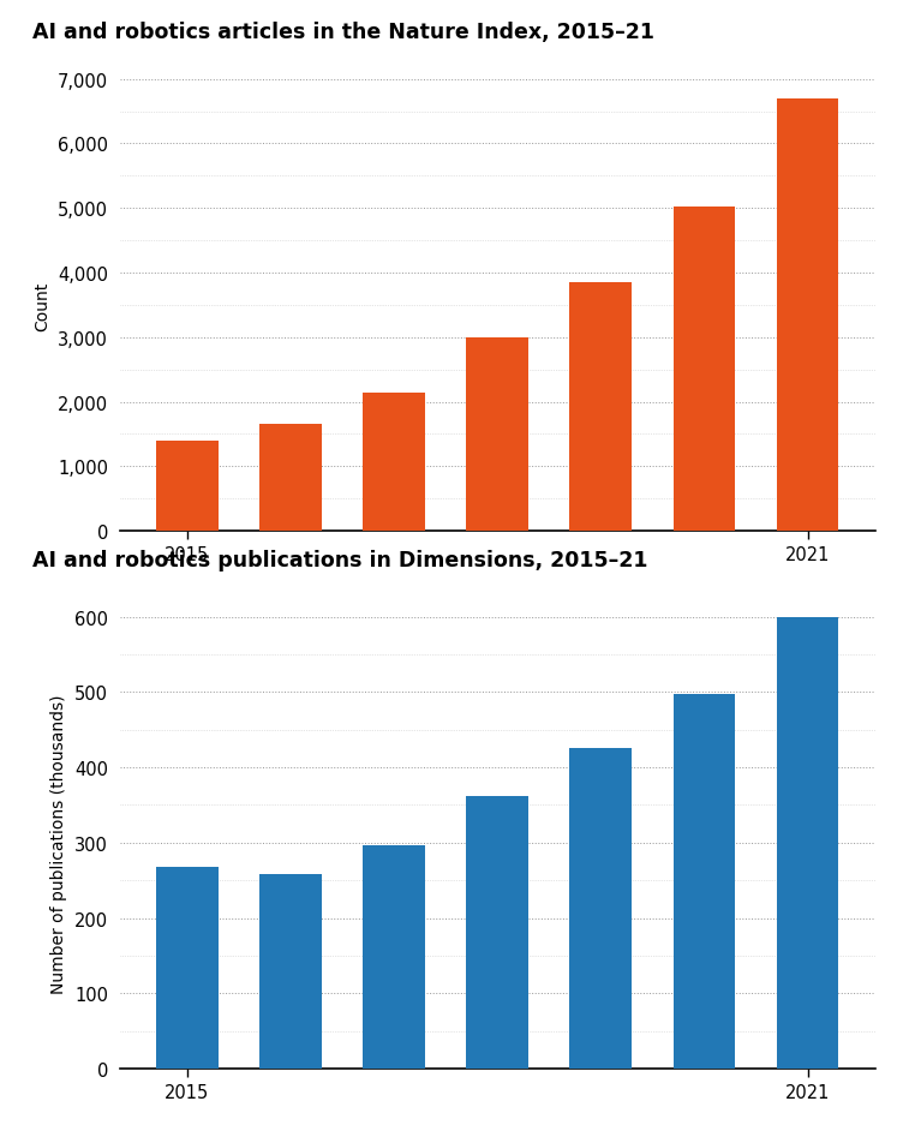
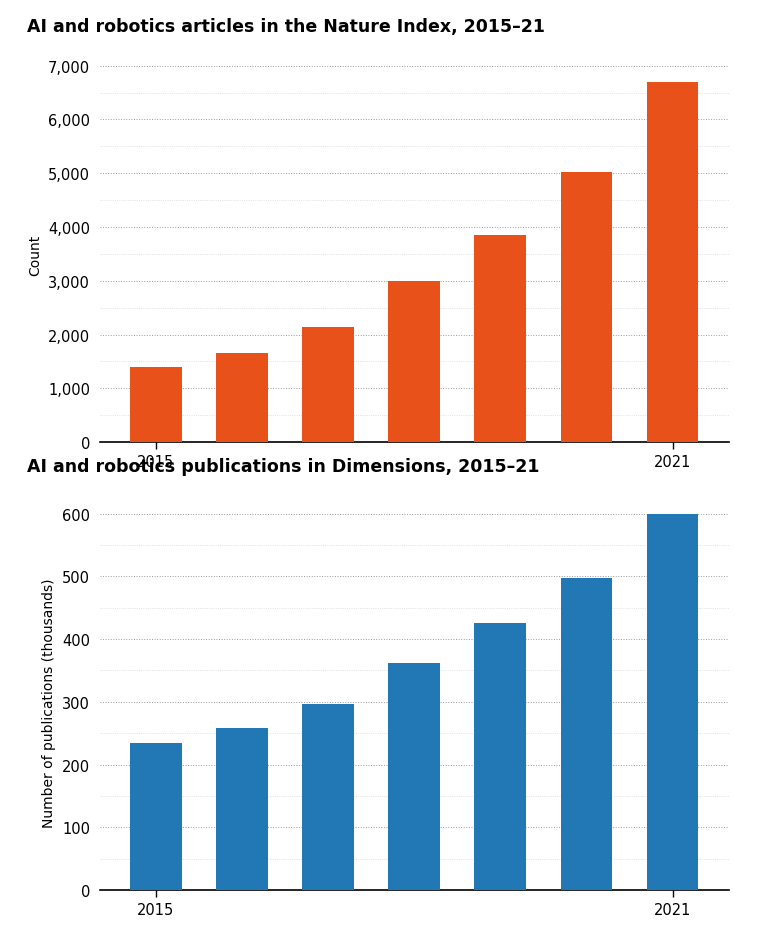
2015: 268 -> 235
